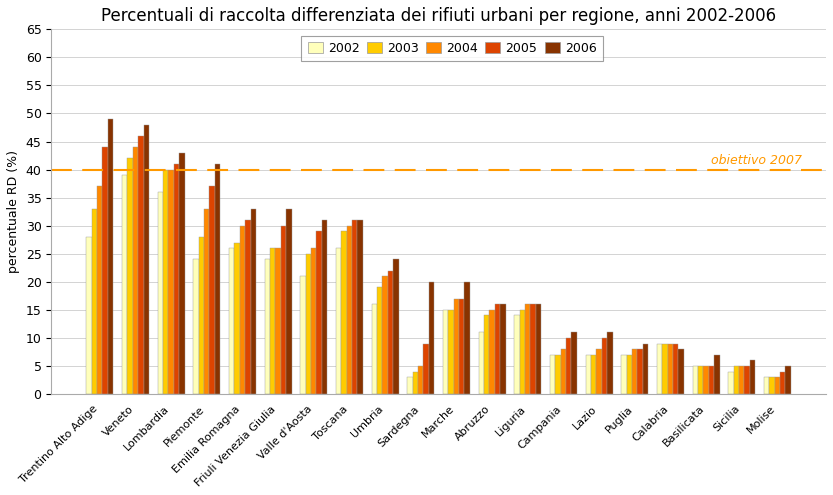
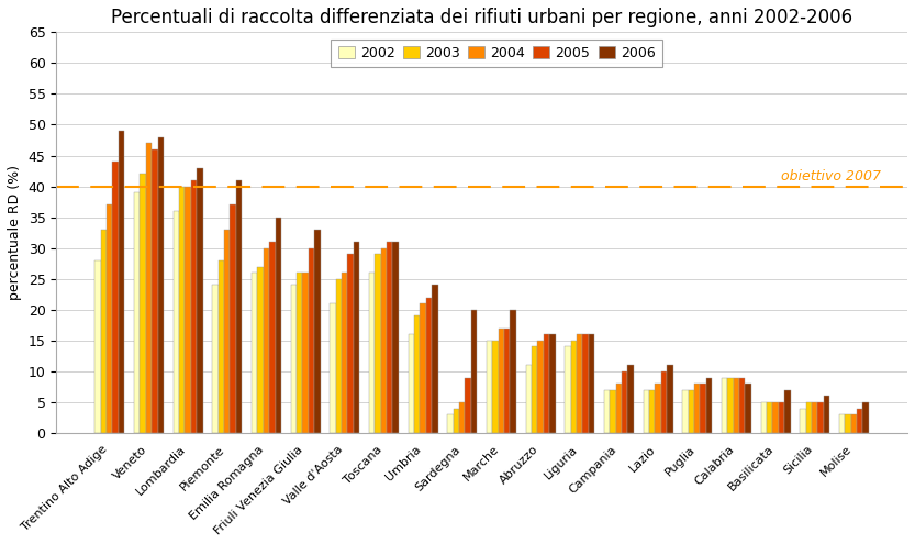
2004/Veneto: 44 -> 47
2006/Emilia Romagna: 33 -> 35
